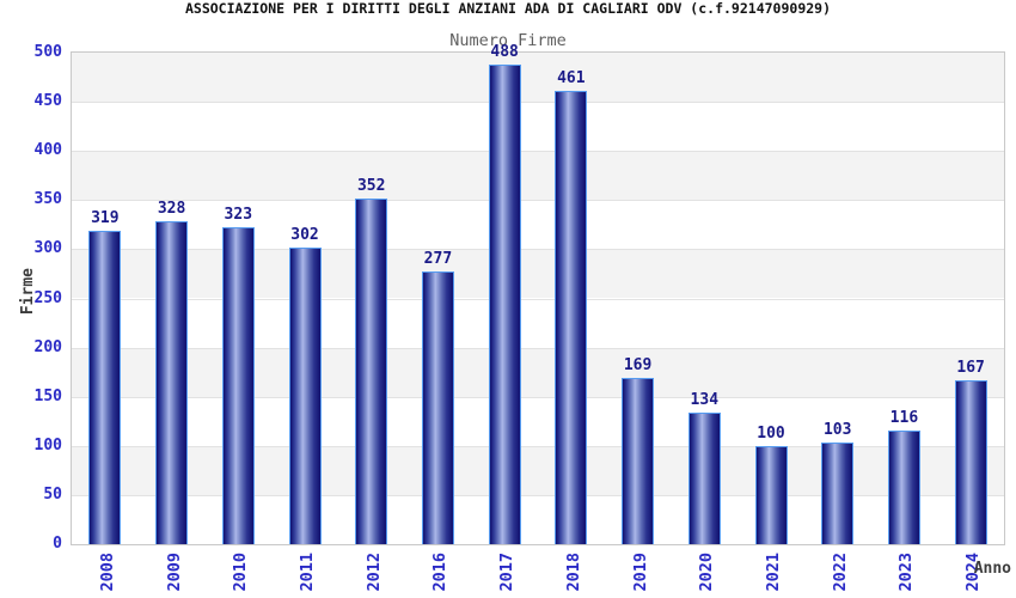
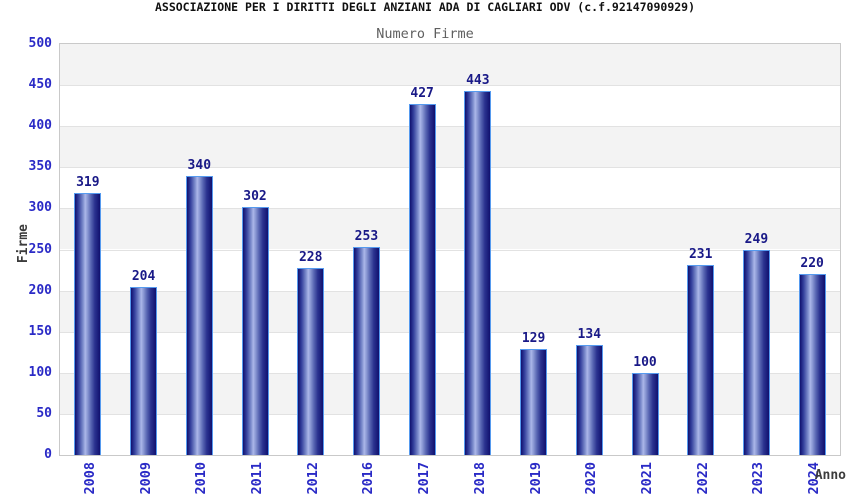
2009: 328 -> 204
2010: 323 -> 340
2012: 352 -> 228
2016: 277 -> 253
2017: 488 -> 427
2018: 461 -> 443
2019: 169 -> 129
2022: 103 -> 231
2023: 116 -> 249
2024: 167 -> 220
